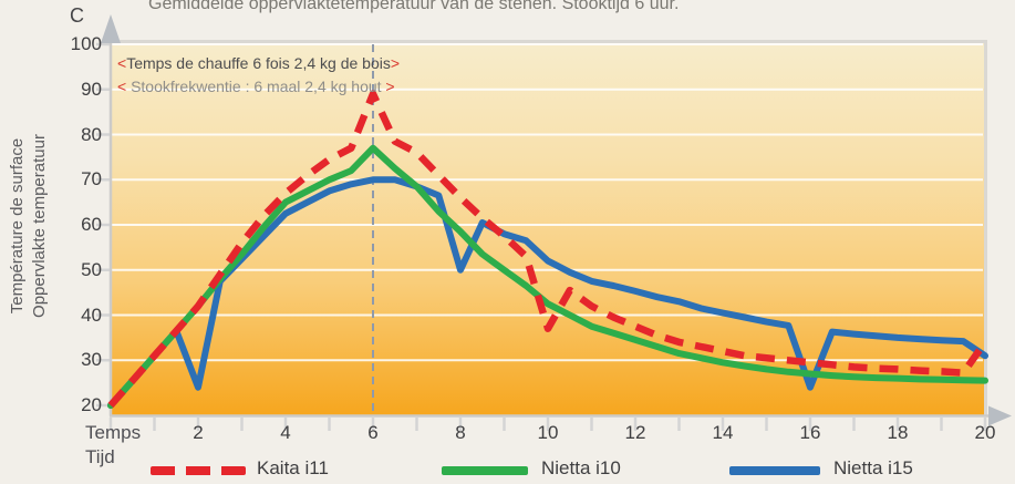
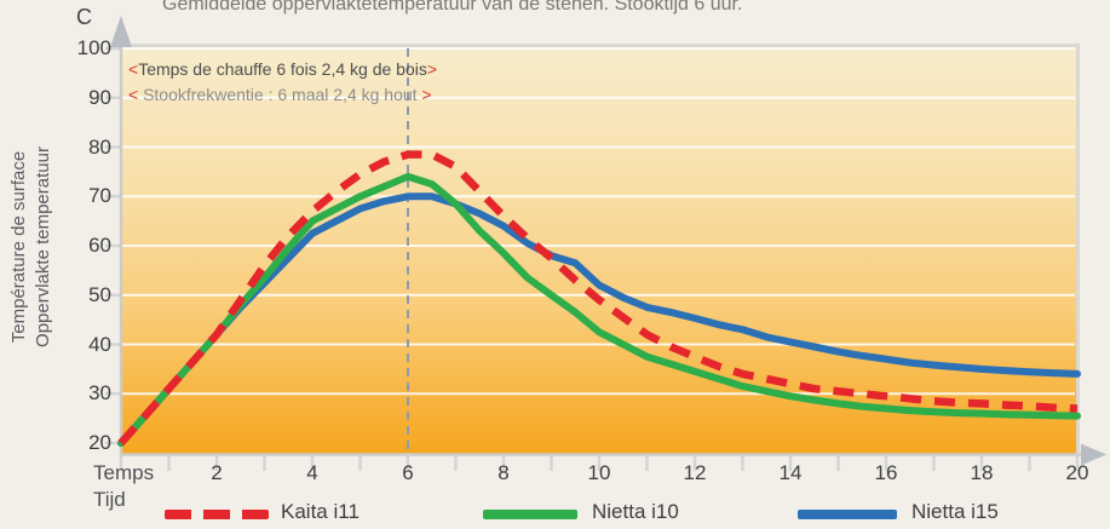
Nietta i15/2: 24 -> 42
Kaita i11/6: 89 -> 78
Nietta i10/6: 77 -> 74
Nietta i15/8: 50 -> 64
Kaita i11/10: 37 -> 49
Nietta i15/16: 24 -> 37
Kaita i11/20: 34 -> 27
Nietta i15/20: 31 -> 34
